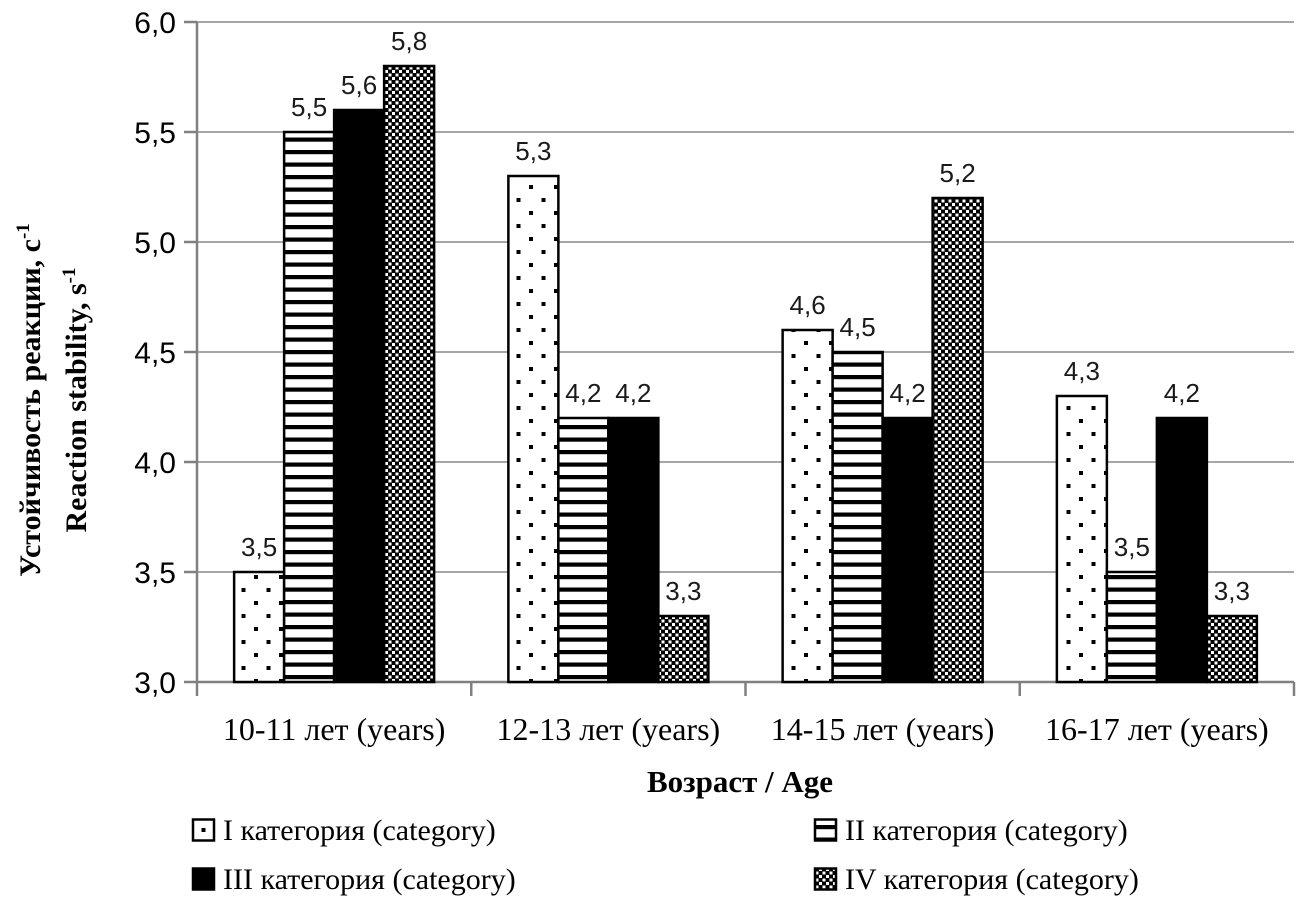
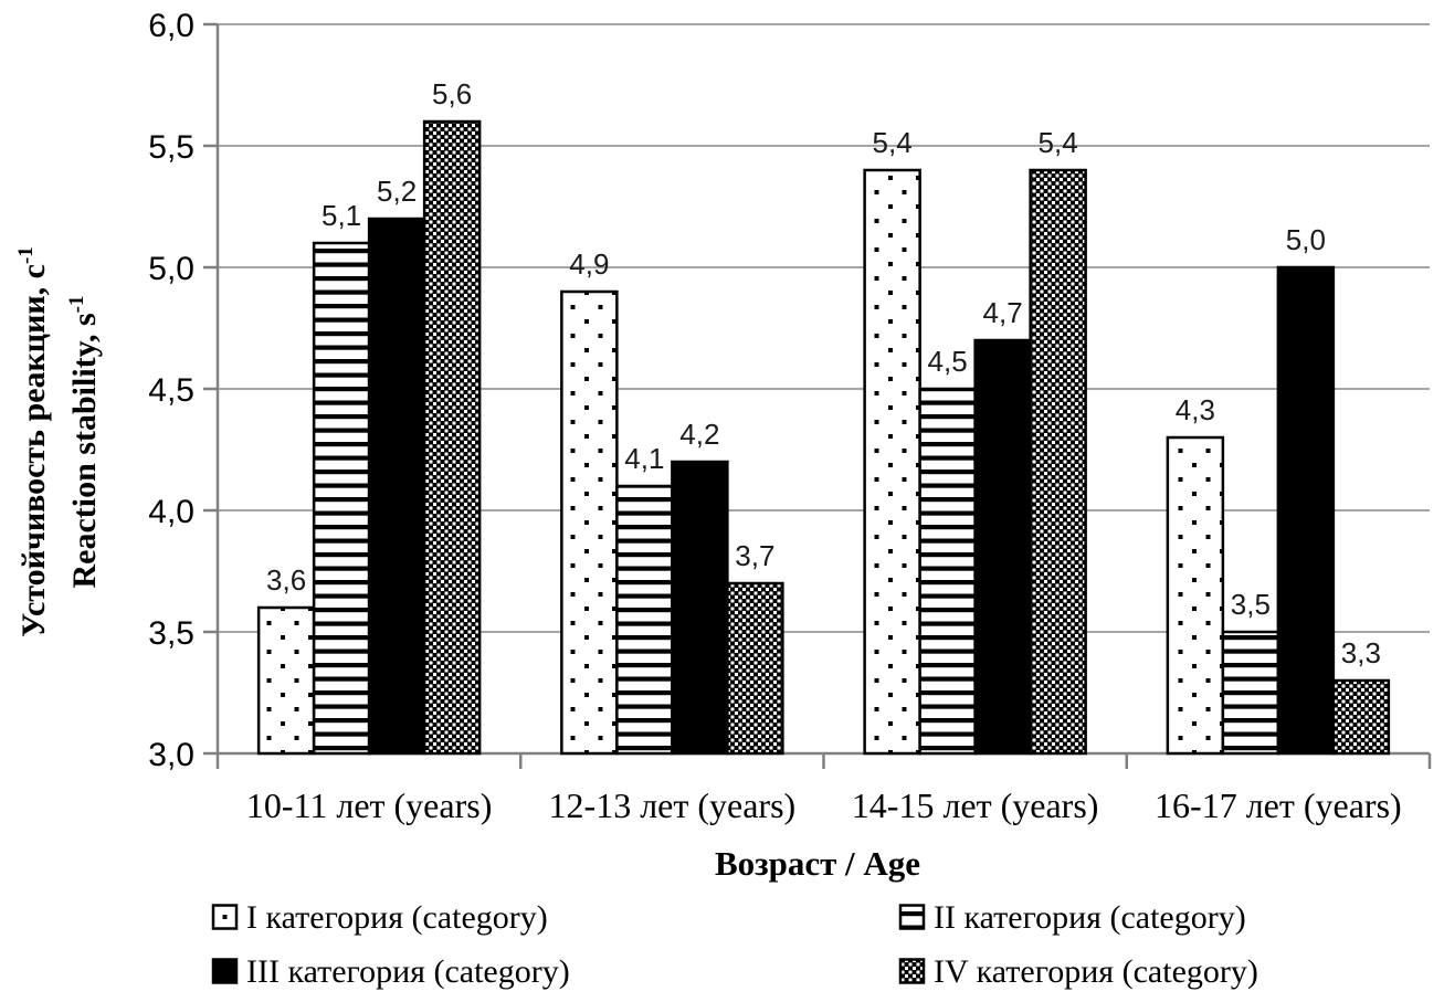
I категория (category)/10-11 лет (years): 3,5 -> 3,6
II категория (category)/10-11 лет (years): 5,5 -> 5,1
III категория (category)/10-11 лет (years): 5,6 -> 5,2
IV категория (category)/10-11 лет (years): 5,8 -> 5,6
I категория (category)/12-13 лет (years): 5,3 -> 4,9
II категория (category)/12-13 лет (years): 4,2 -> 4,1
IV категория (category)/12-13 лет (years): 3,3 -> 3,7
I категория (category)/14-15 лет (years): 4,6 -> 5,4
III категория (category)/14-15 лет (years): 4,2 -> 4,7
IV категория (category)/14-15 лет (years): 5,2 -> 5,4
III категория (category)/16-17 лет (years): 4,2 -> 5,0
